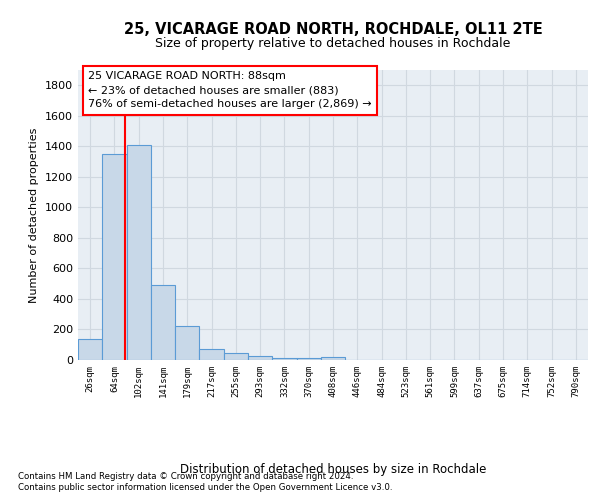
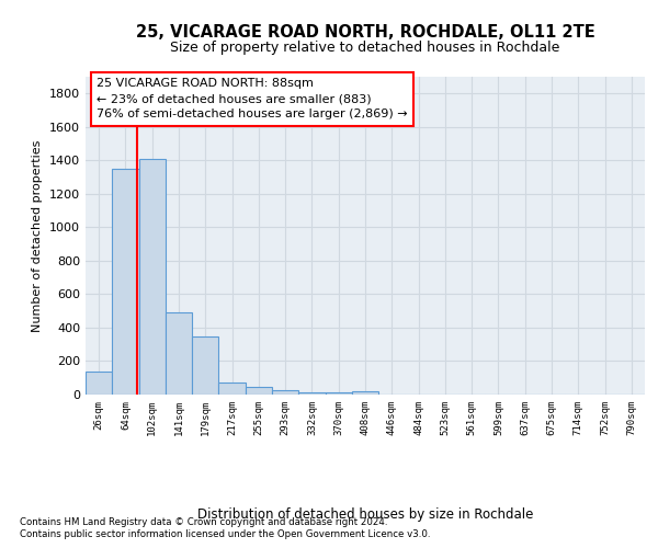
179sqm: 220 -> 350
